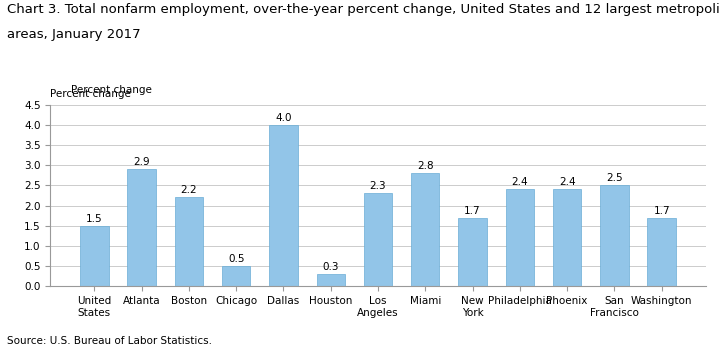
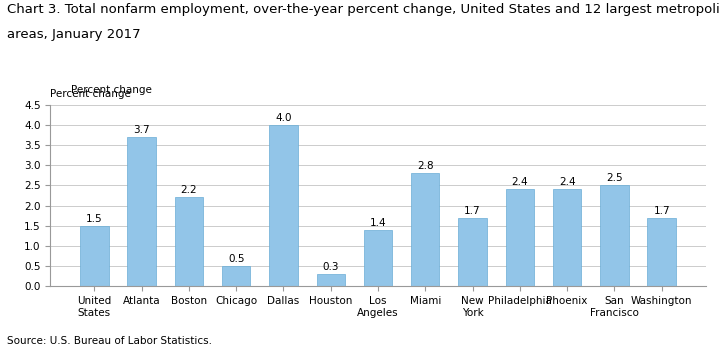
Atlanta: 2.9 -> 3.7
Los Angeles: 2.3 -> 1.4
